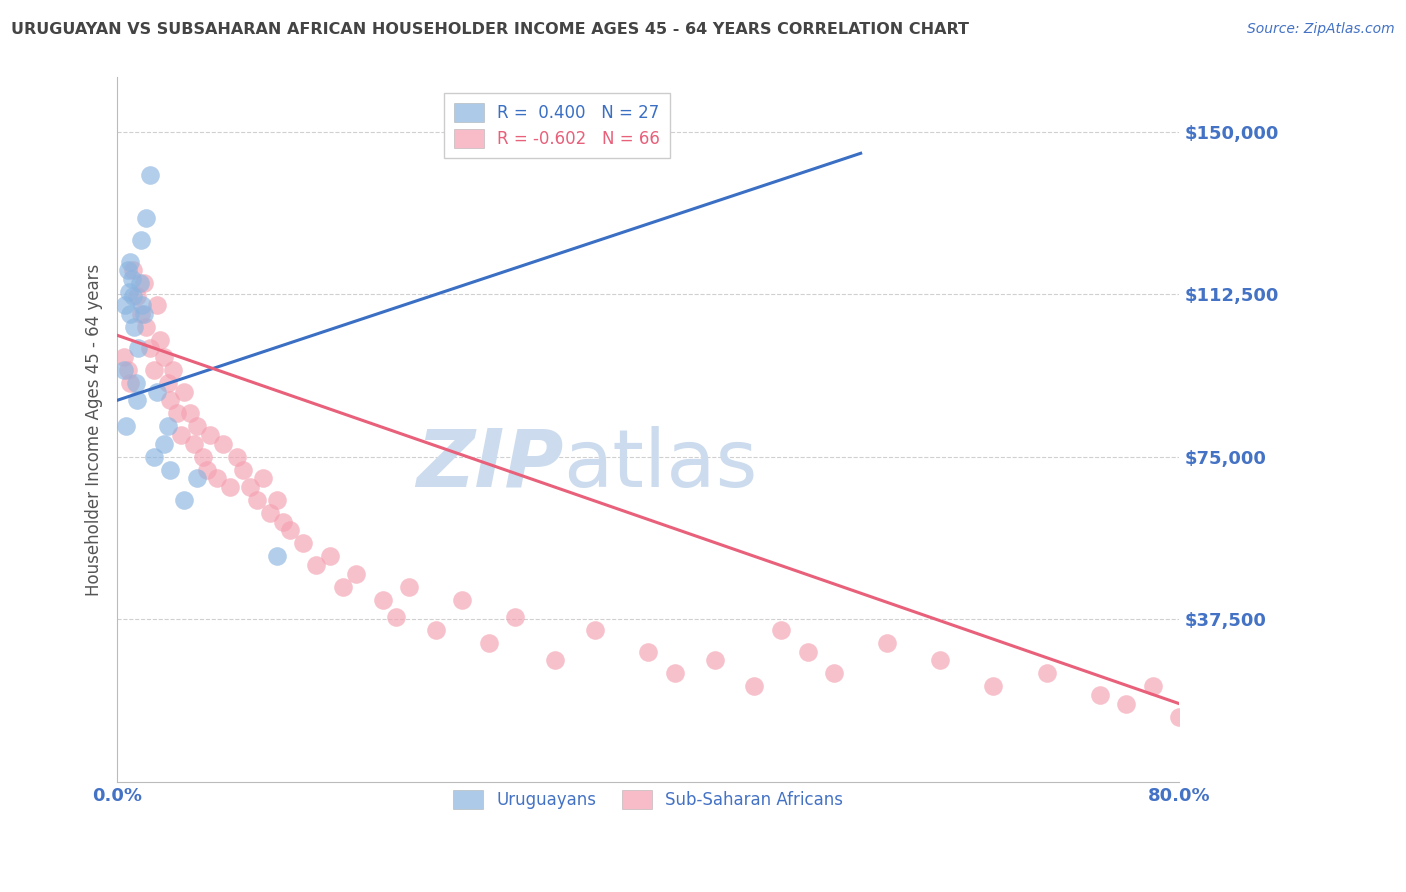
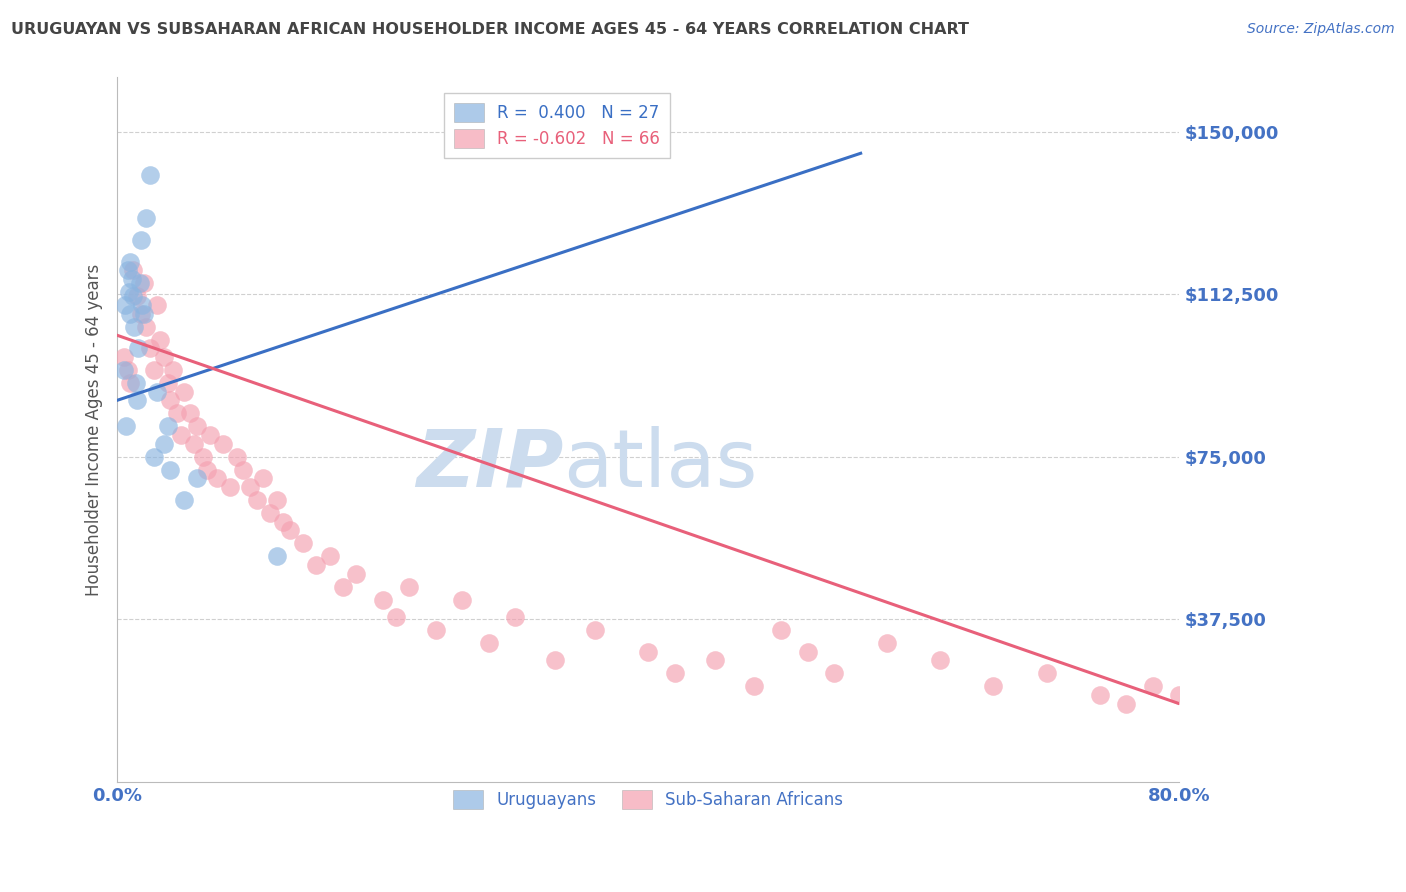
Sub-Saharan Africans/80.0%: $15,000 -> $20,000
